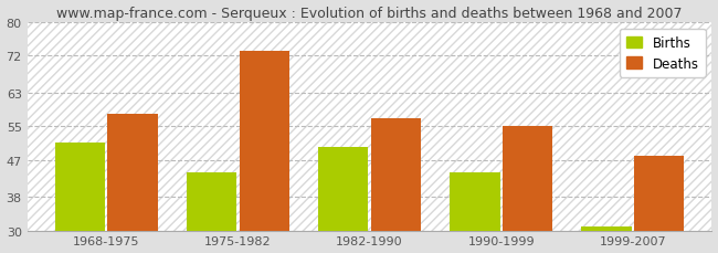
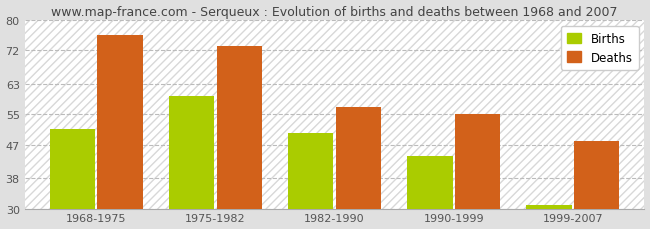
Deaths/1968-1975: 58 -> 76
Births/1975-1982: 44 -> 60
